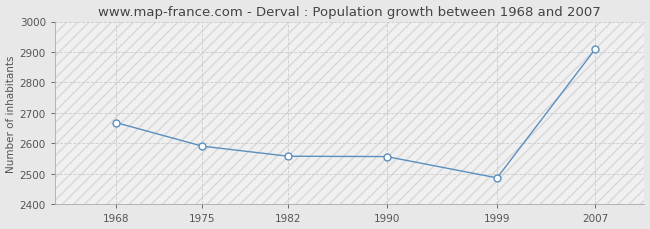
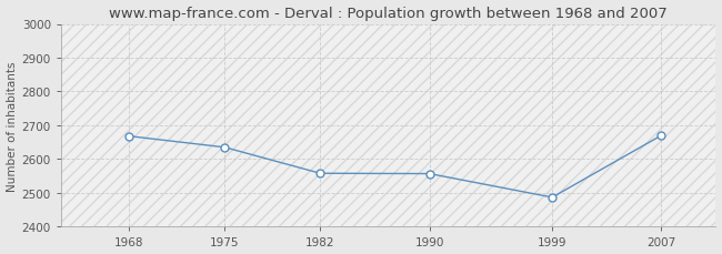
1975: 2591 -> 2635
2007: 2910 -> 2670
